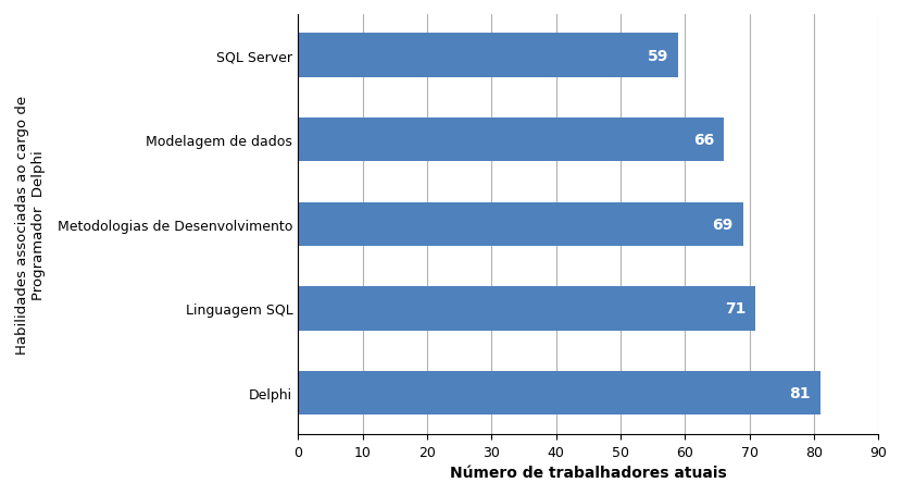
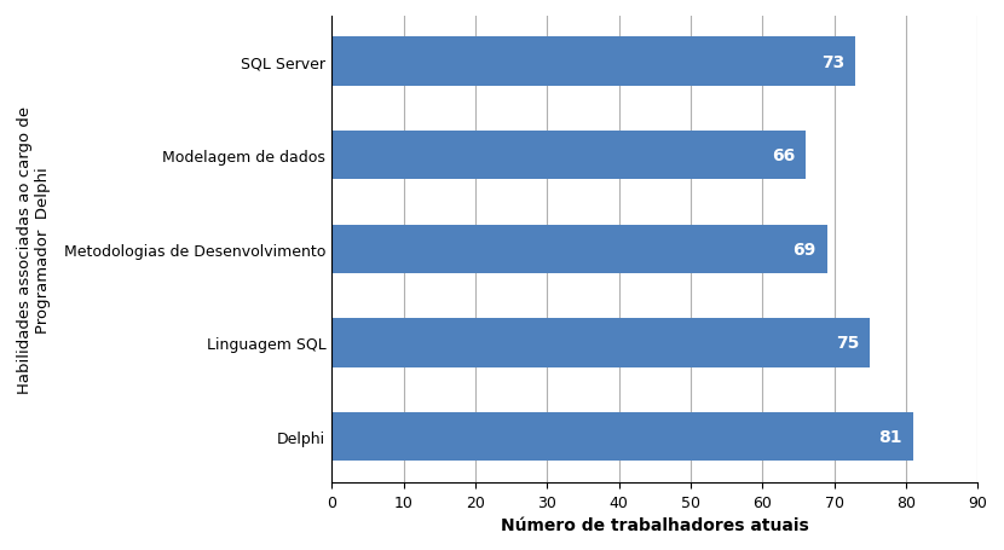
SQL Server: 59 -> 73
Linguagem SQL: 71 -> 75
